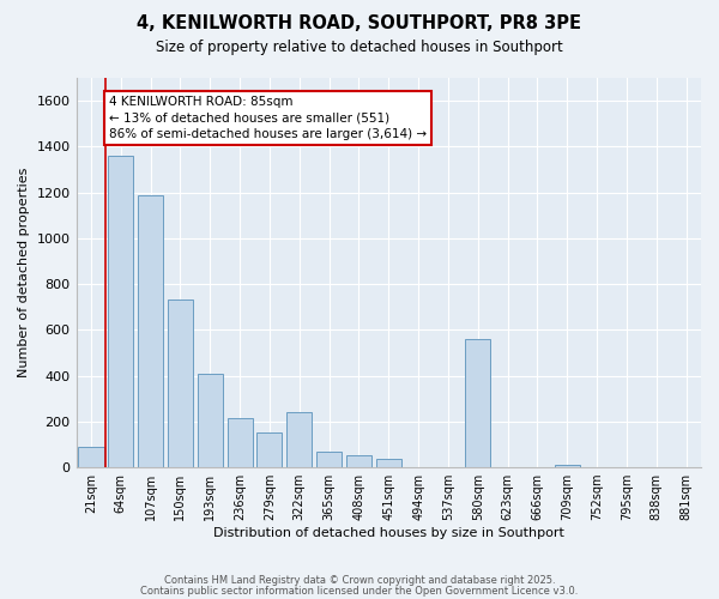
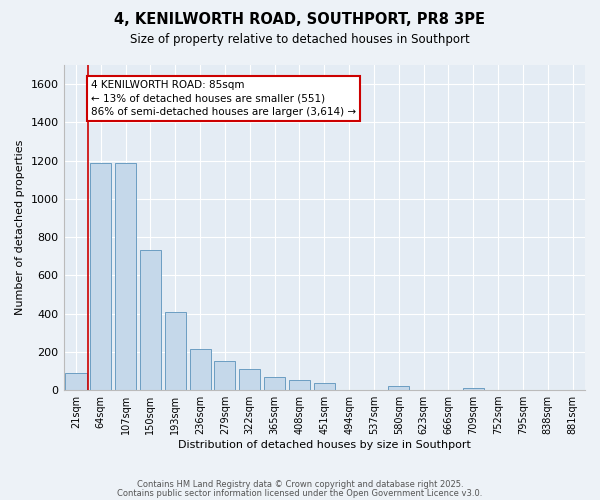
64sqm: 1360 -> 1190
322sqm: 240 -> 110
580sqm: 560 -> 20
